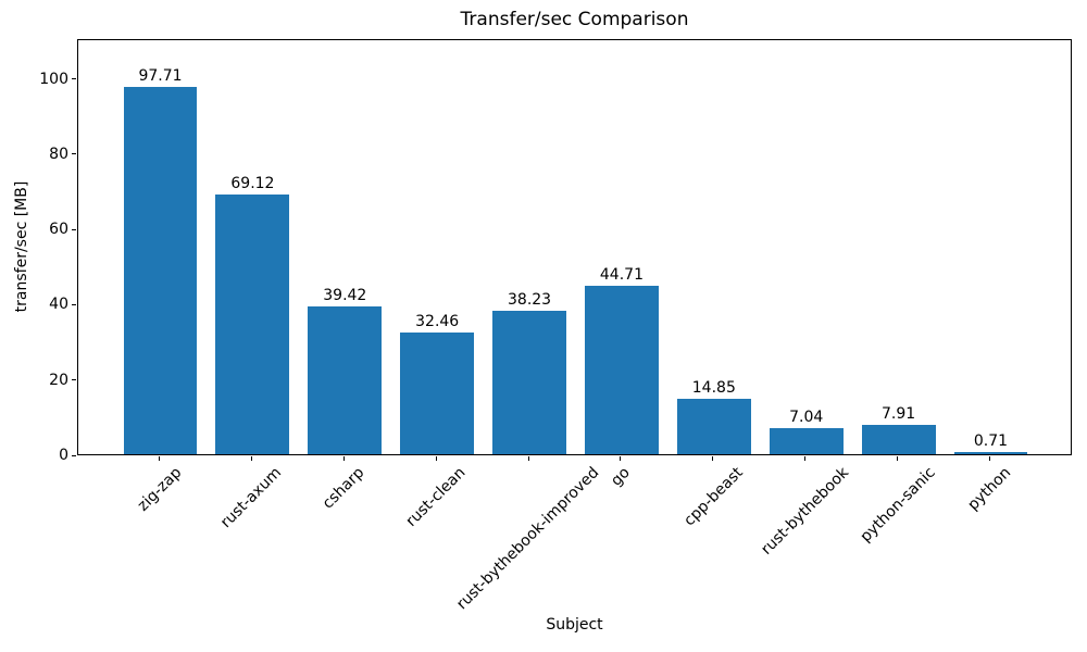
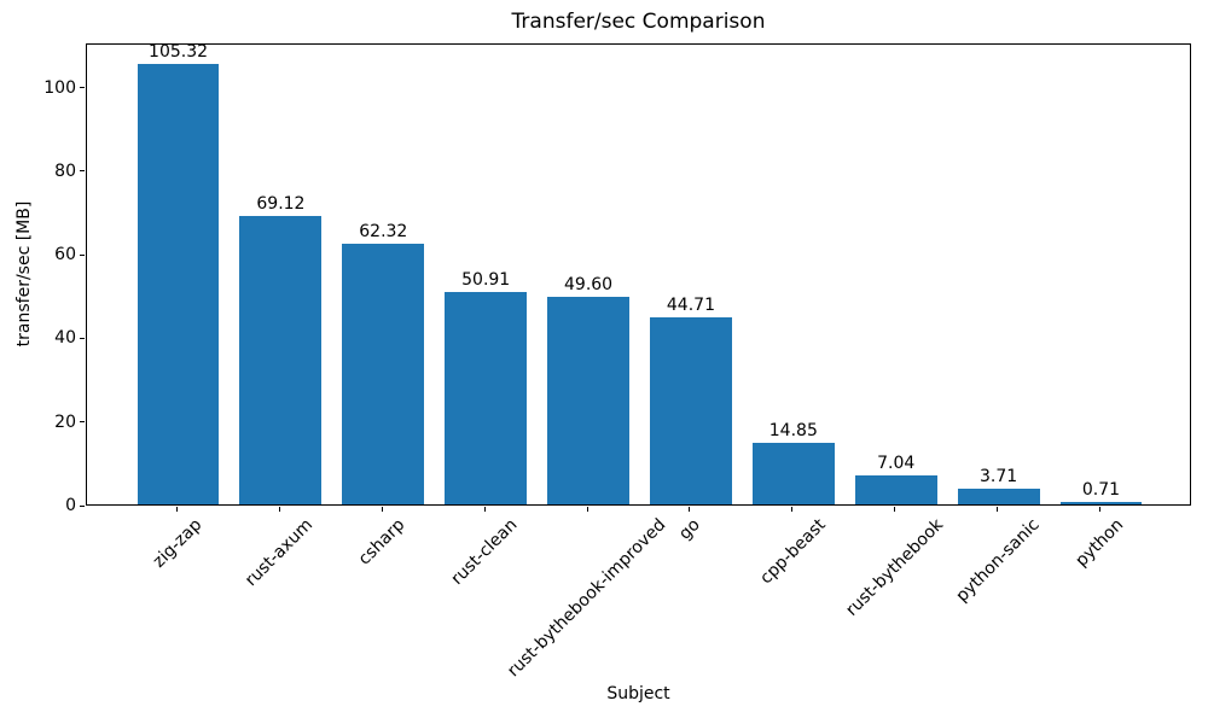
zig-zap: 97.71 -> 105.32
csharp: 39.42 -> 62.32
rust-clean: 32.46 -> 50.91
rust-bythebook-improved: 38.23 -> 49.60
python-sanic: 7.91 -> 3.71
